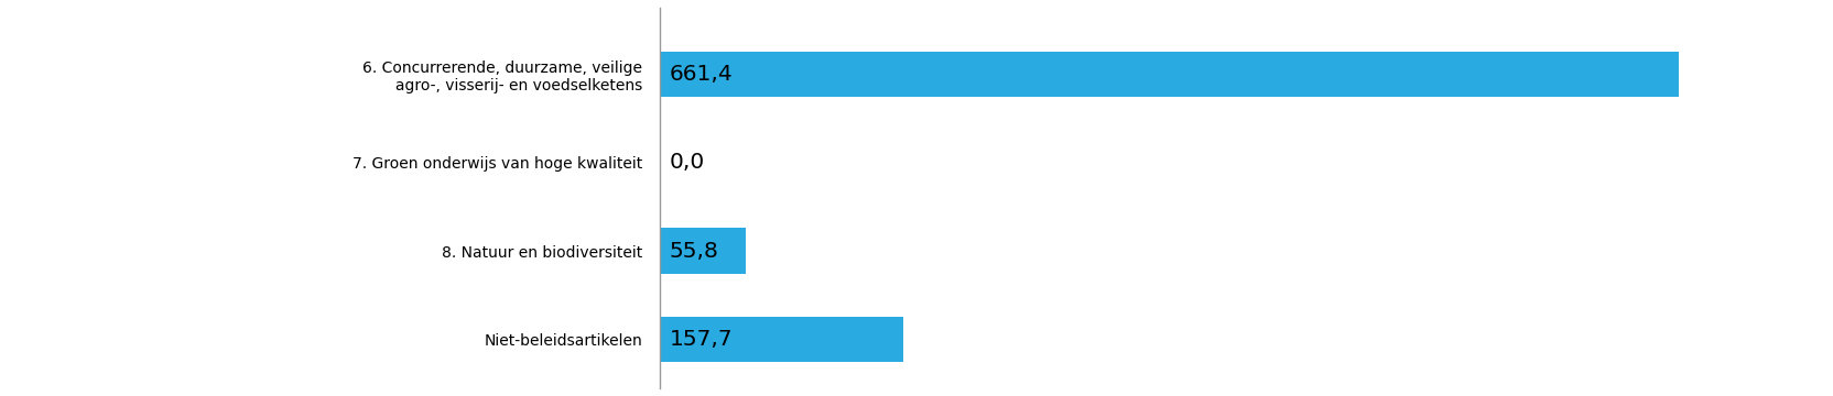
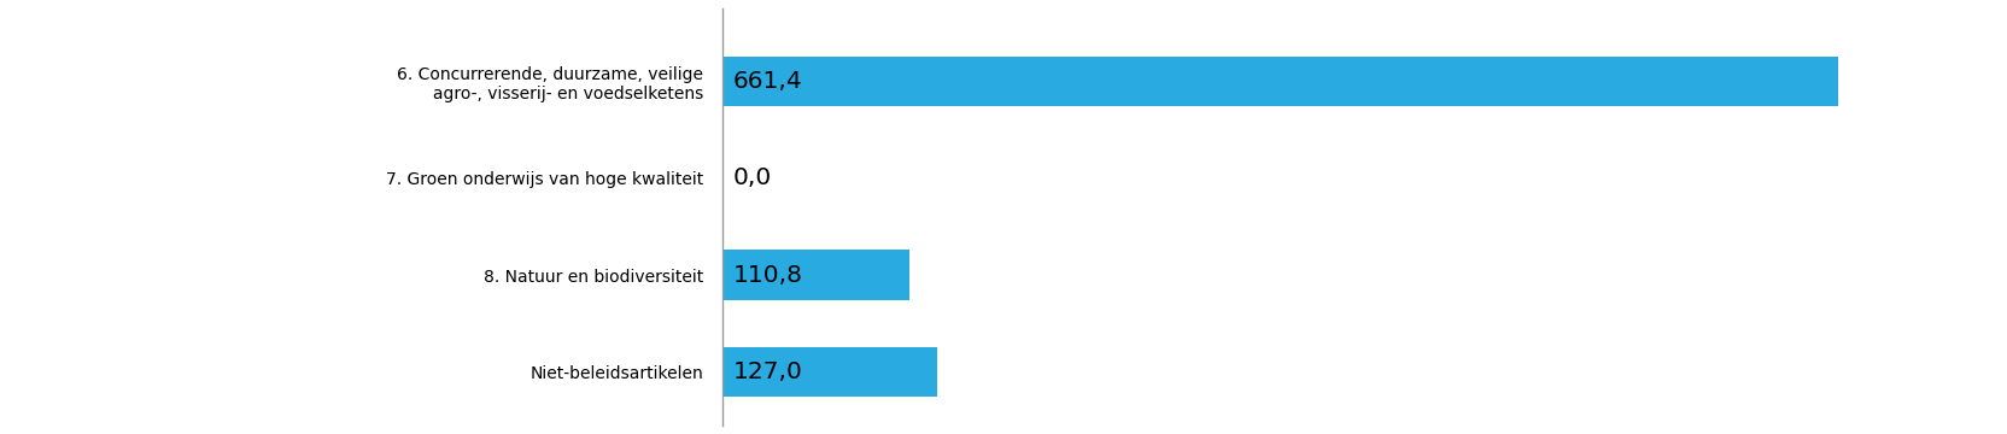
8. Natuur en biodiversiteit: 55,8 -> 110,8
Niet-beleidsartikelen: 157,7 -> 127,0
